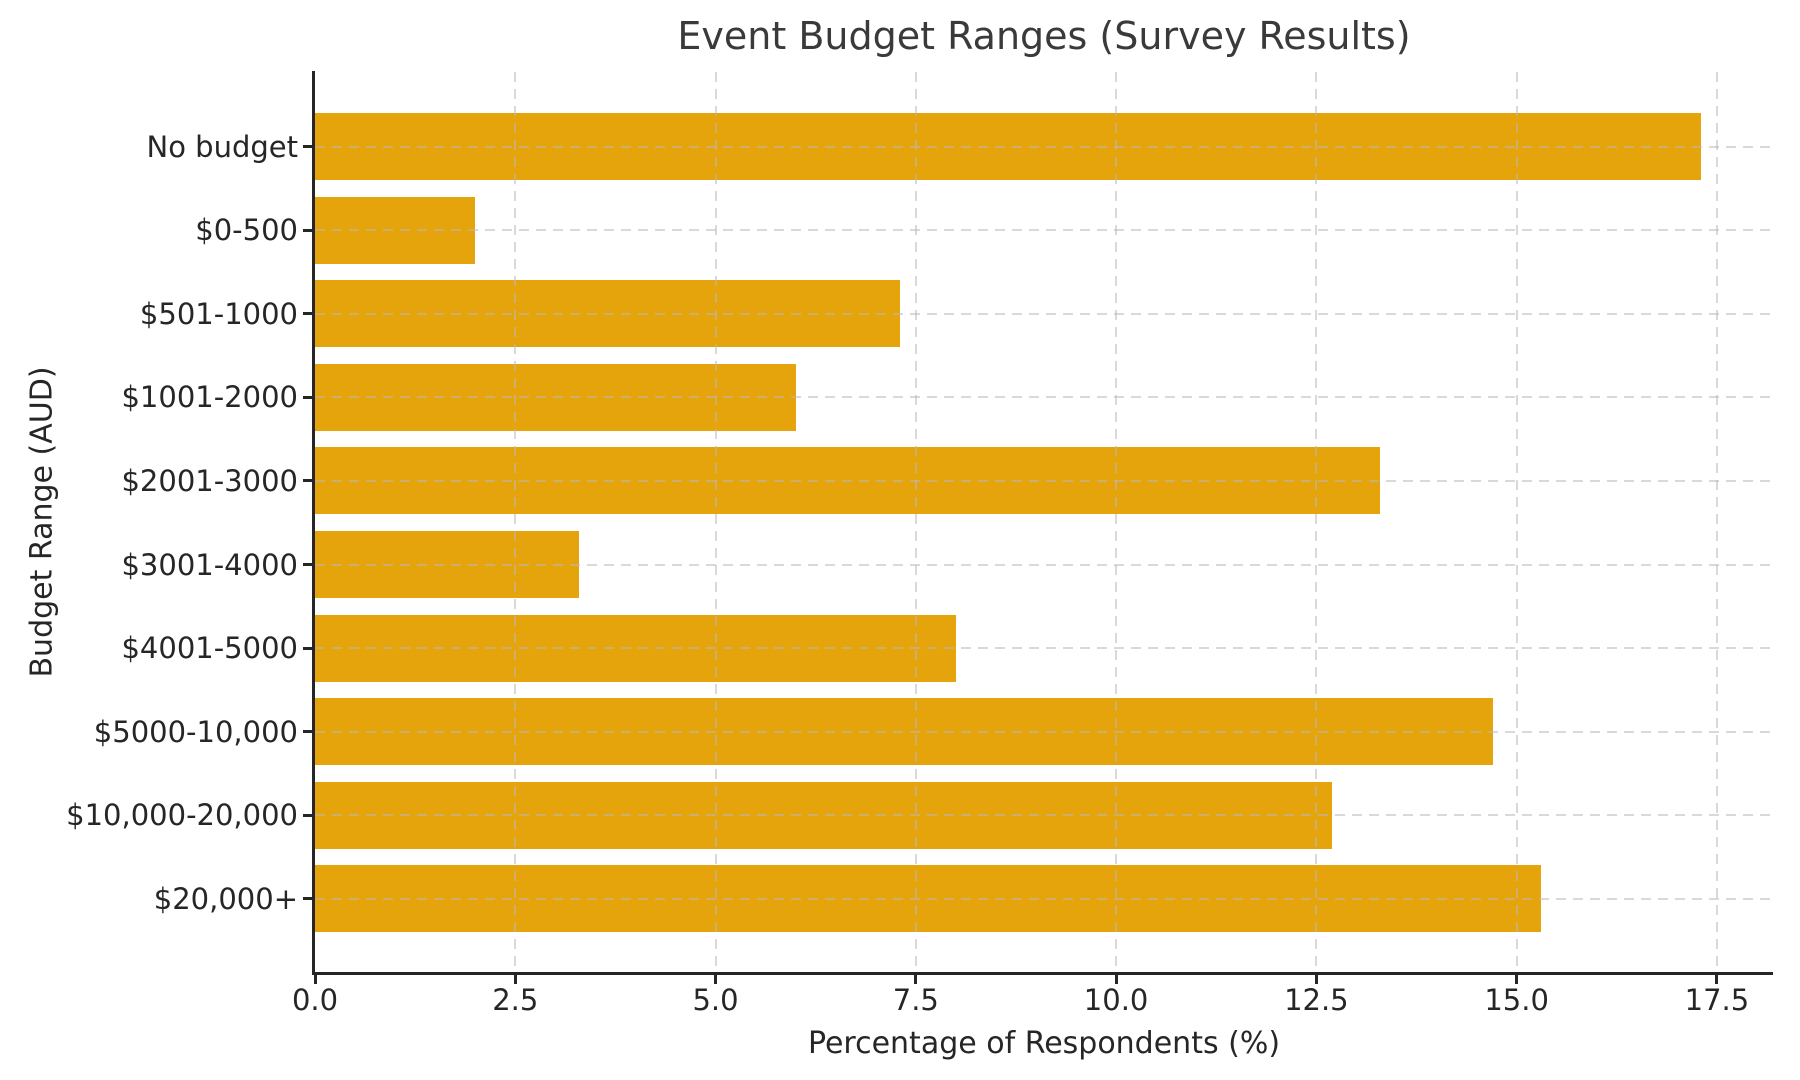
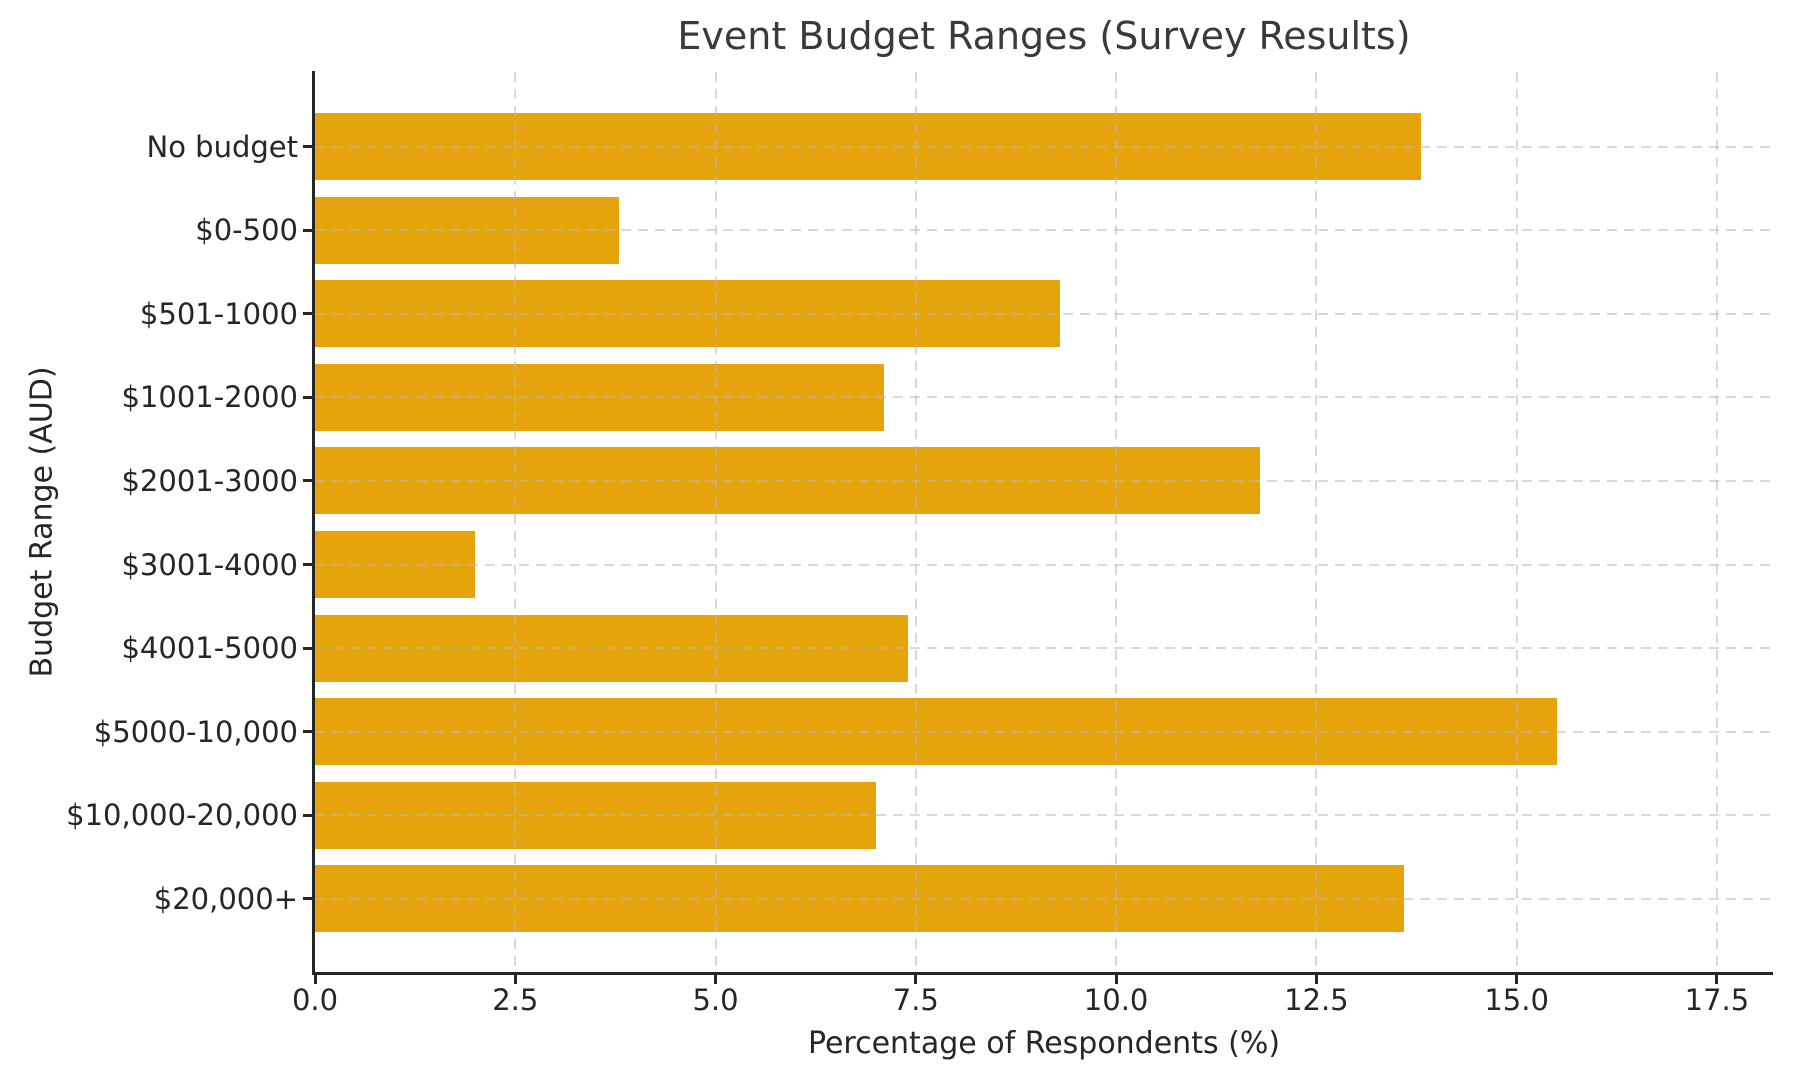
No budget: 17.3 -> 13.8
$0-500: 2.0 -> 3.8
$501-1000: 7.3 -> 9.3
$1001-2000: 6.0 -> 7.1
$2001-3000: 13.3 -> 11.8
$3001-4000: 3.3 -> 2.0
$4001-5000: 8.0 -> 7.4
$5000-10,000: 14.7 -> 15.5
$10,000-20,000: 12.7 -> 7.0
$20,000+: 15.3 -> 13.6
